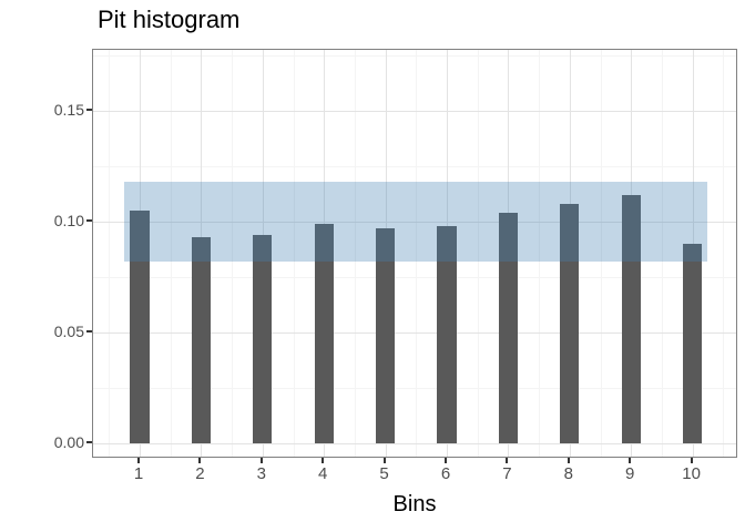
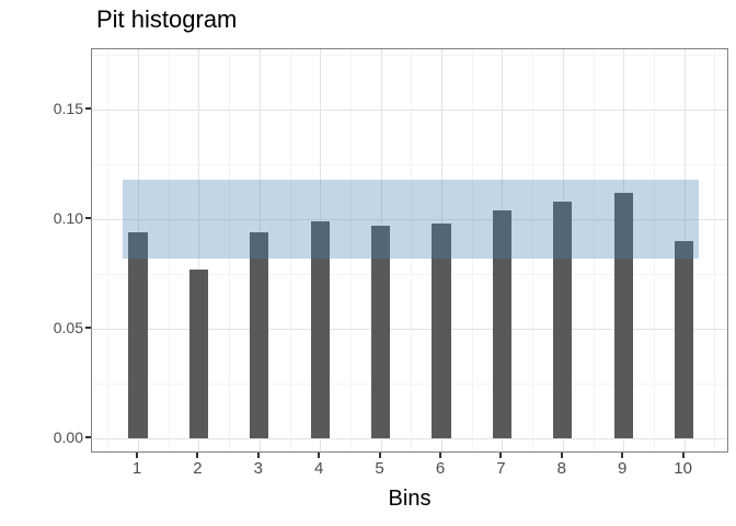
1: 0.105 -> 0.094
2: 0.093 -> 0.077
